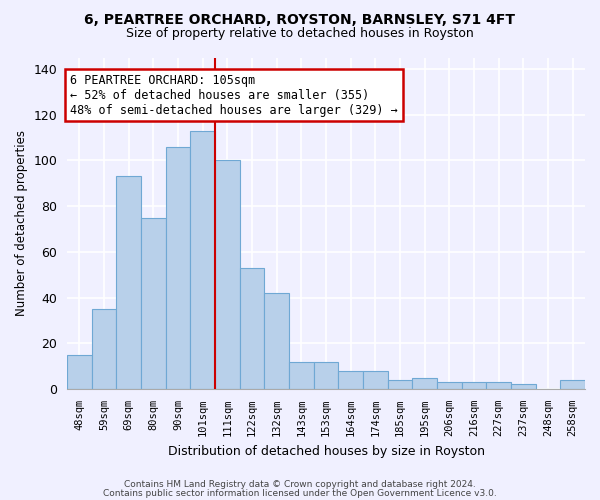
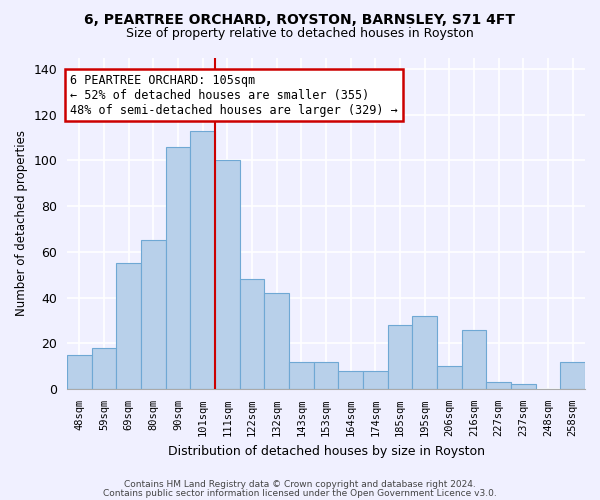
59sqm: 35 -> 18
69sqm: 93 -> 55
80sqm: 75 -> 65
122sqm: 53 -> 48
185sqm: 4 -> 28
195sqm: 5 -> 32
206sqm: 3 -> 10
216sqm: 3 -> 26
258sqm: 4 -> 12
